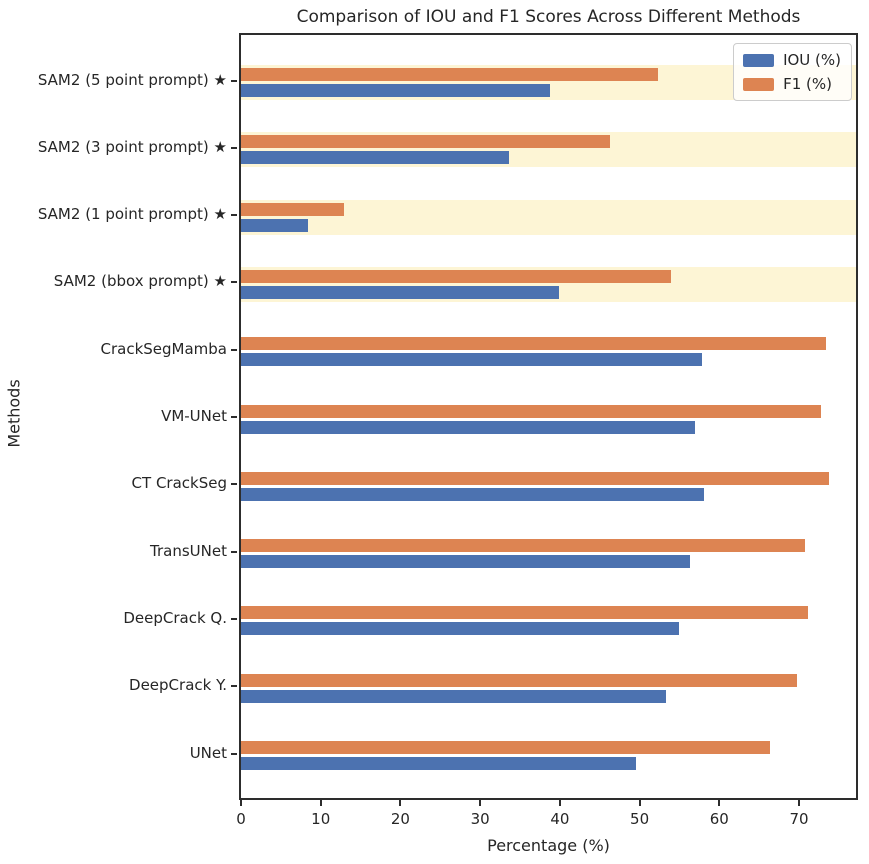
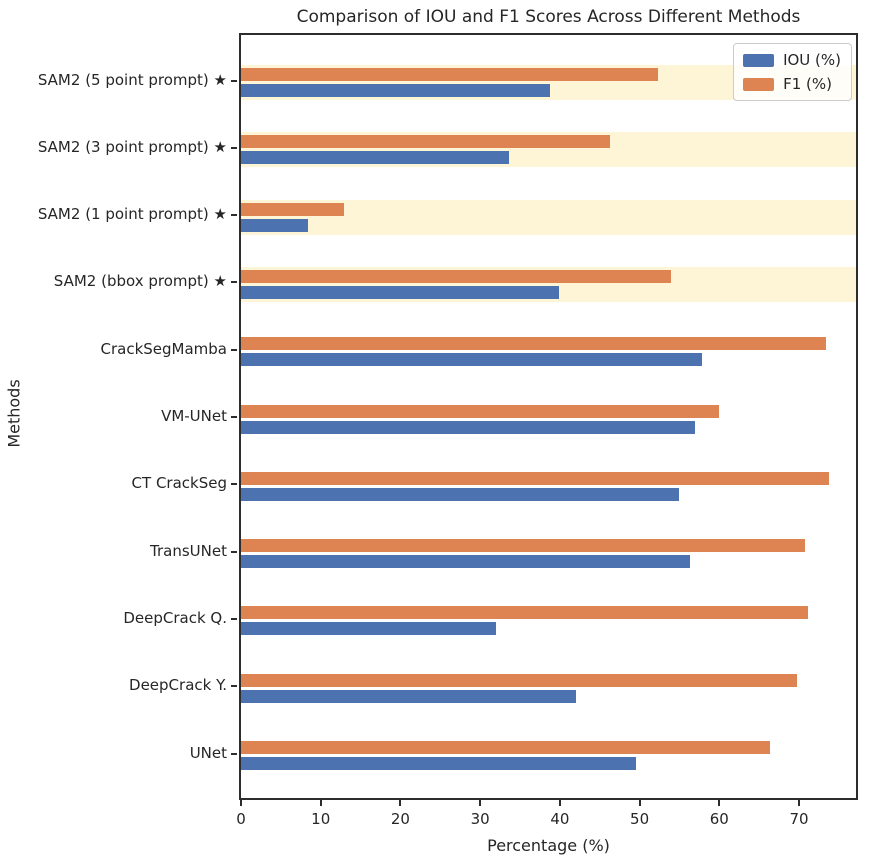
F1 (%)/VM-UNet: 73 -> 60
IOU (%)/CT CrackSeg: 58 -> 55
IOU (%)/DeepCrack Q.: 55 -> 32
IOU (%)/DeepCrack Y.: 53 -> 42
